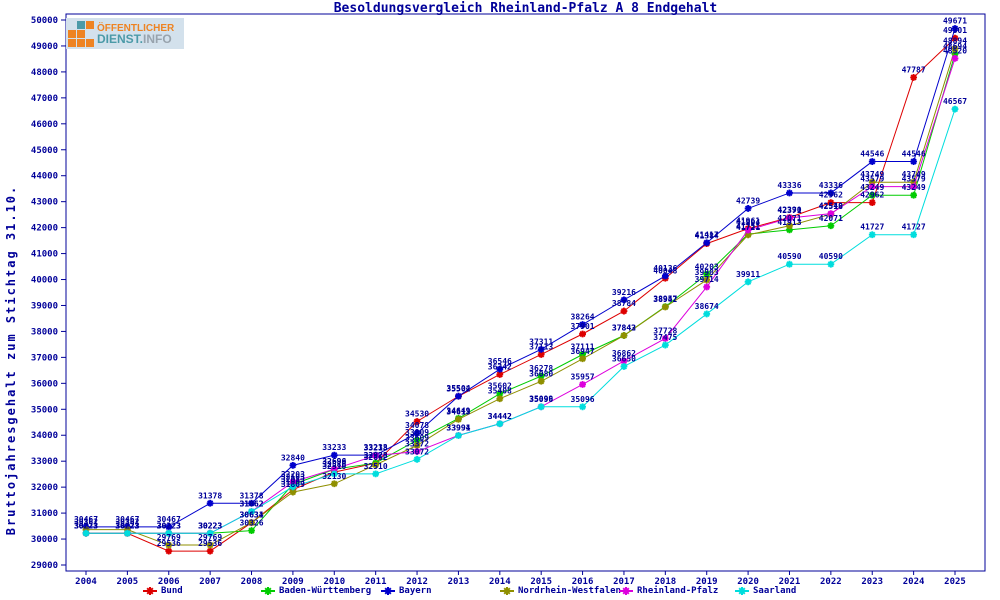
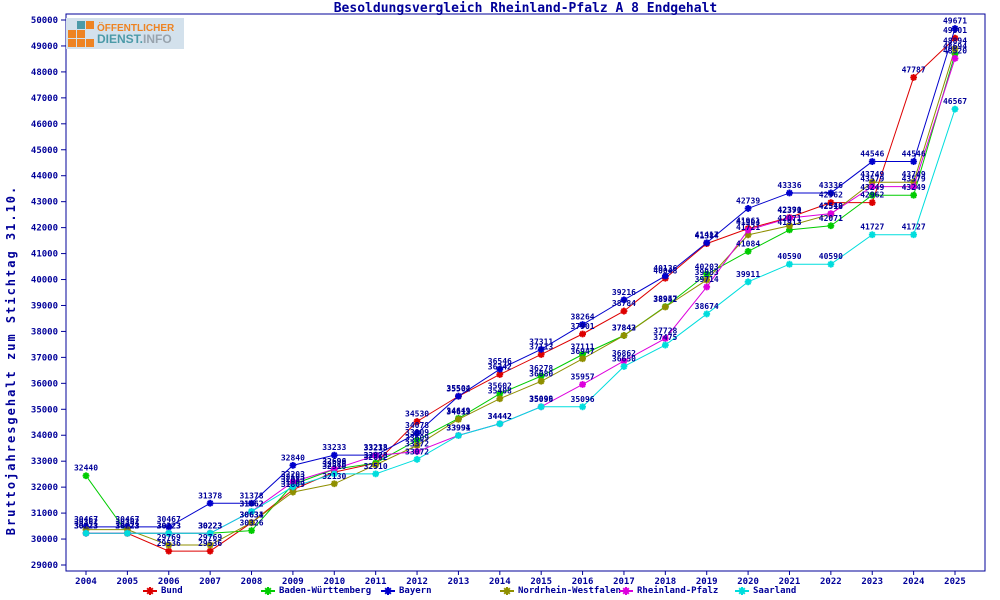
Baden-Württemberg/2004: 30223 -> 32440
Baden-Württemberg/2020: 41751 -> 41084
